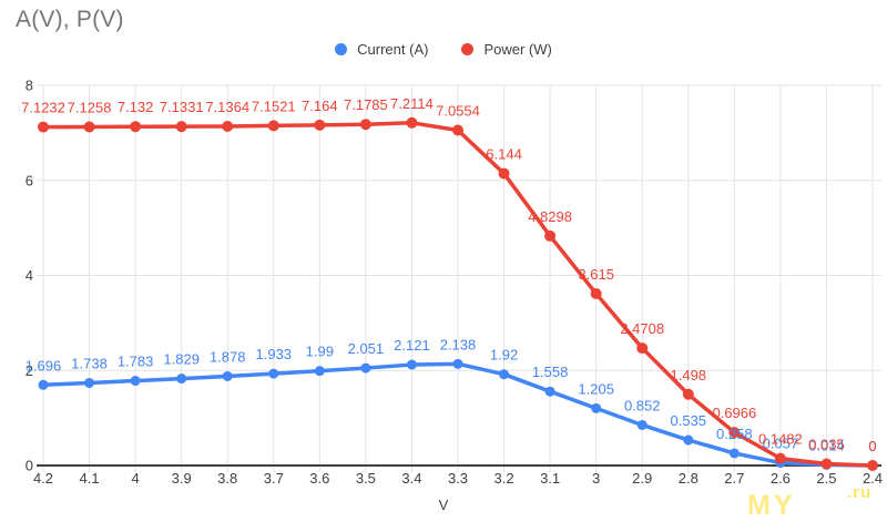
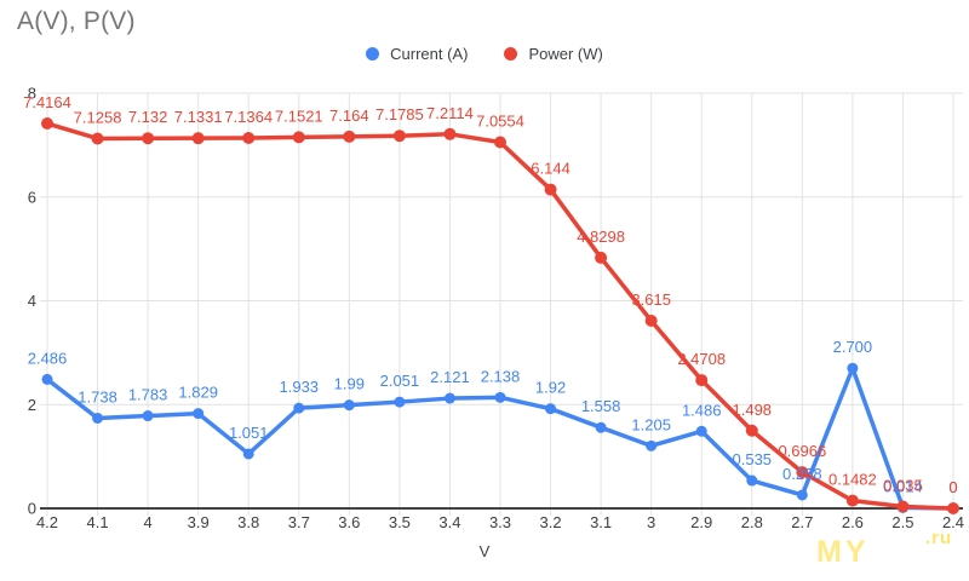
Current (A)/4.2: 1.696 -> 2.486
Power (W)/4.2: 7.1232 -> 7.4164
Current (A)/3.8: 1.878 -> 1.051
Current (A)/2.9: 0.852 -> 1.486
Current (A)/2.6: 0.057 -> 2.700
